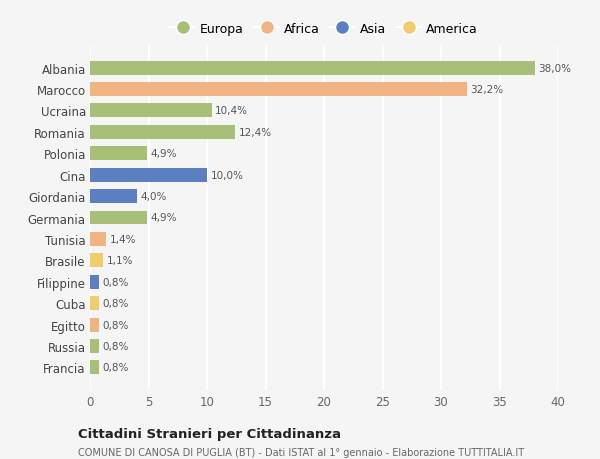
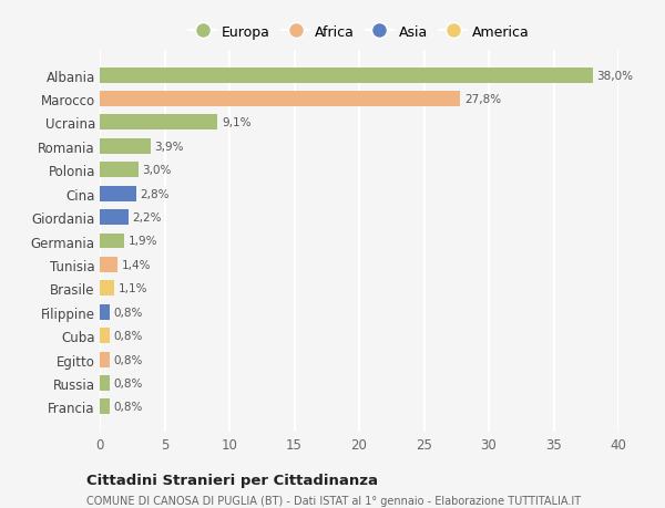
Marocco: 32,2% -> 27,8%
Ucraina: 10,4% -> 9,1%
Romania: 12,4% -> 3,9%
Polonia: 4,9% -> 3,0%
Cina: 10,0% -> 2,8%
Giordania: 4,0% -> 2,2%
Germania: 4,9% -> 1,9%
